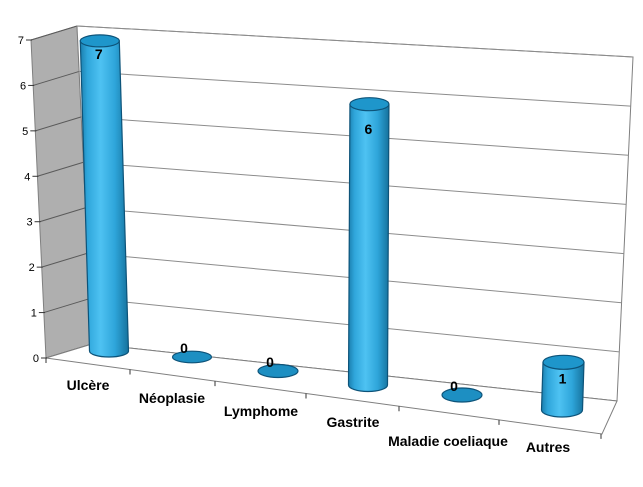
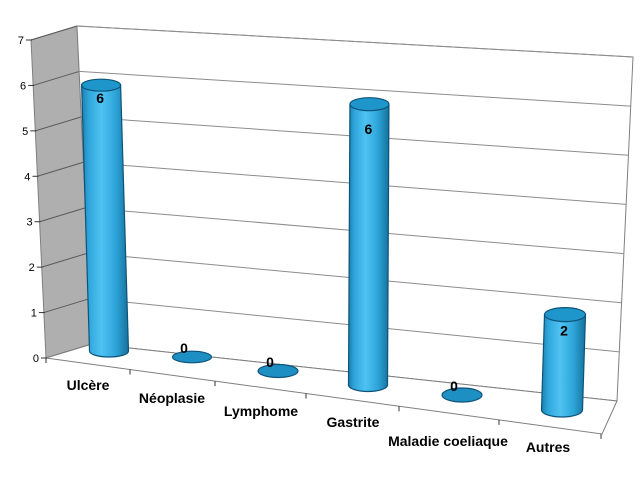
Ulcère: 7 -> 6
Autres: 1 -> 2
